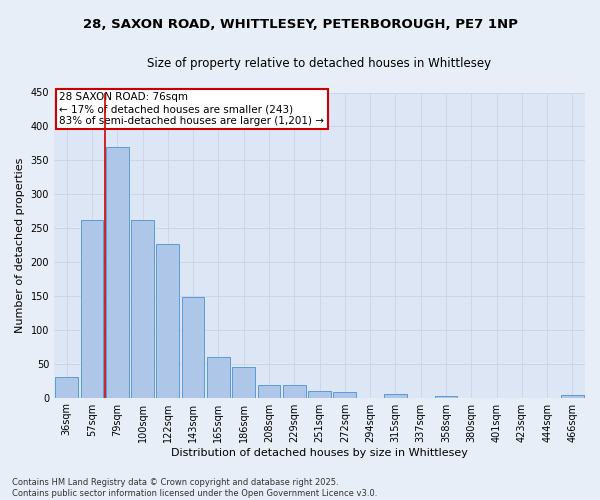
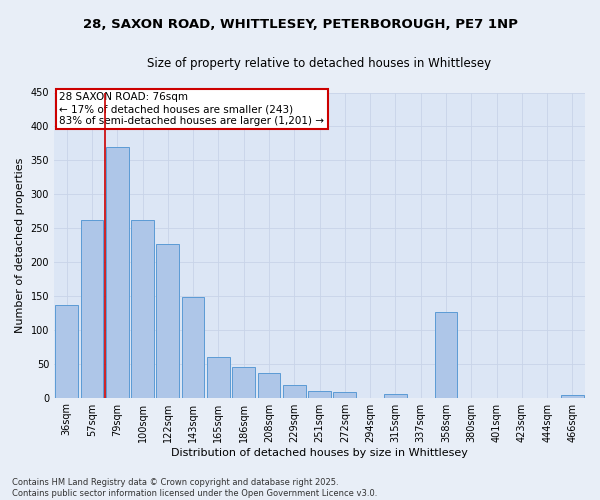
36sqm: 30 -> 136
208sqm: 18 -> 36
358sqm: 3 -> 126
